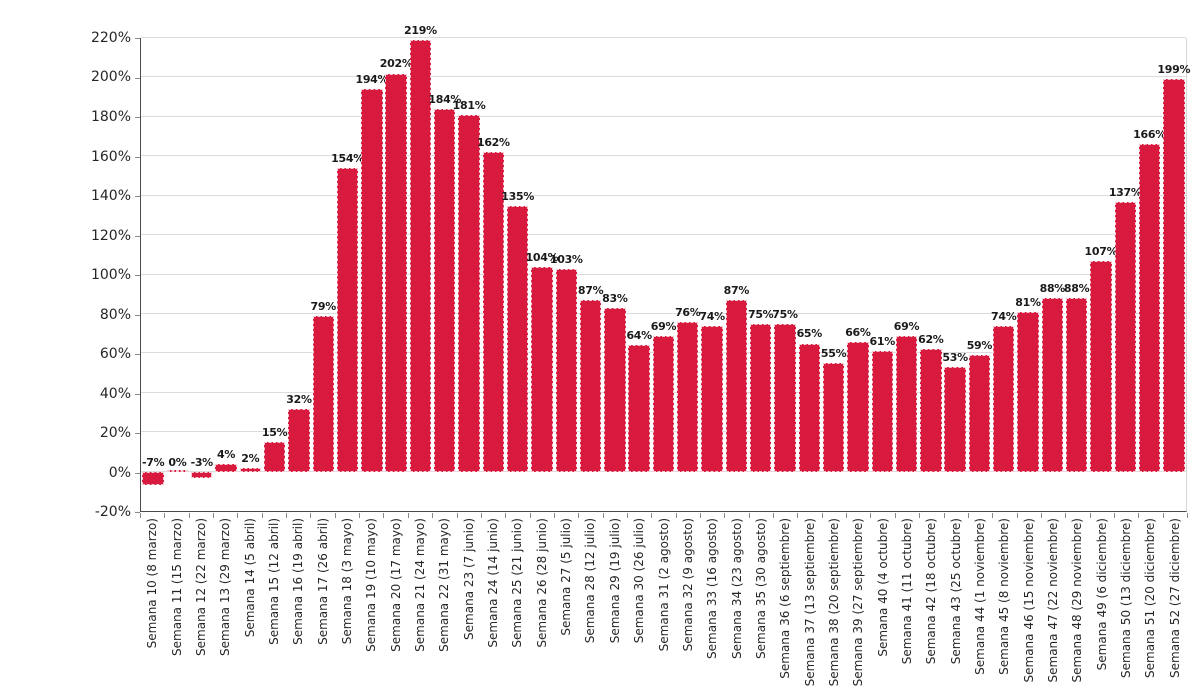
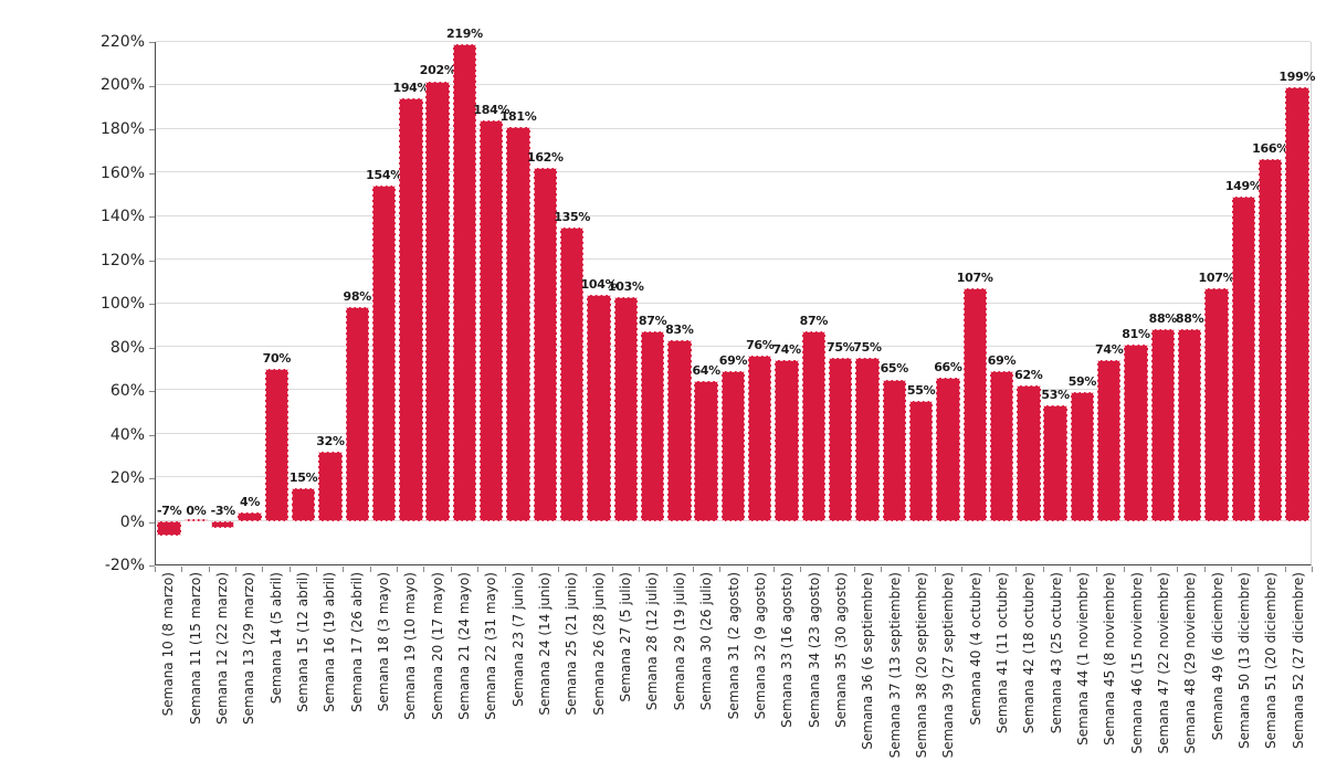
Semana 14 (5 abril): 2% -> 70%
Semana 17 (26 abril): 79% -> 98%
Semana 40 (4 octubre): 61% -> 107%
Semana 50 (13 diciembre): 137% -> 149%
